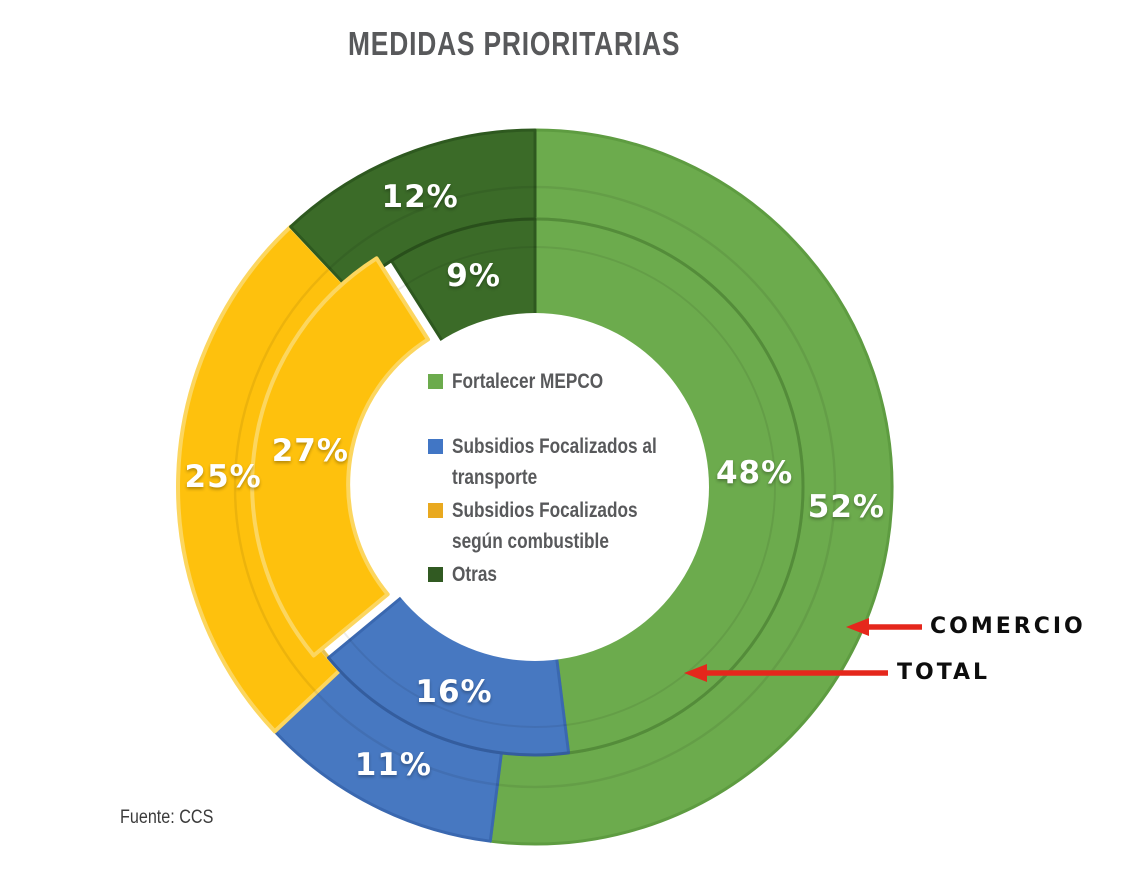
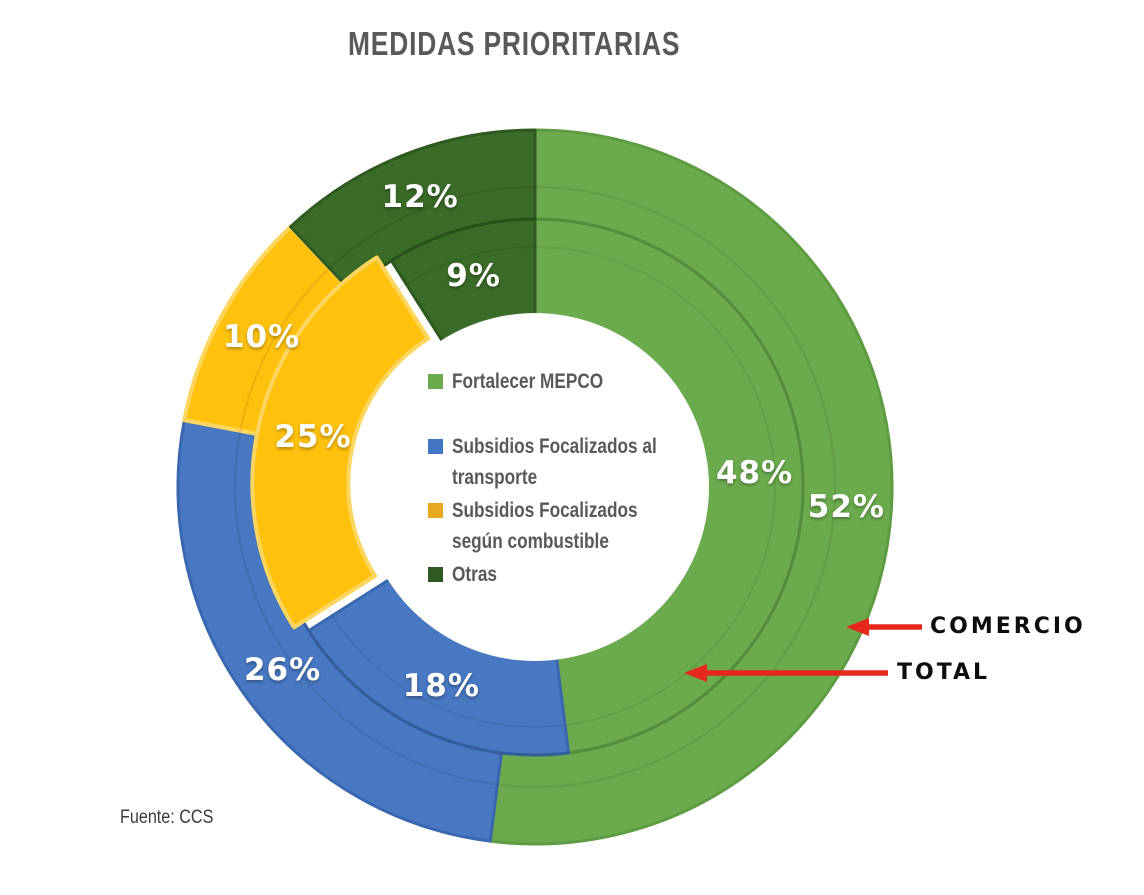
COMERCIO/Subsidios Focalizados al transporte: 11% -> 26%
TOTAL/Subsidios Focalizados al transporte: 16% -> 18%
COMERCIO/Subsidios Focalizados según combustible: 25% -> 10%
TOTAL/Subsidios Focalizados según combustible: 27% -> 25%
